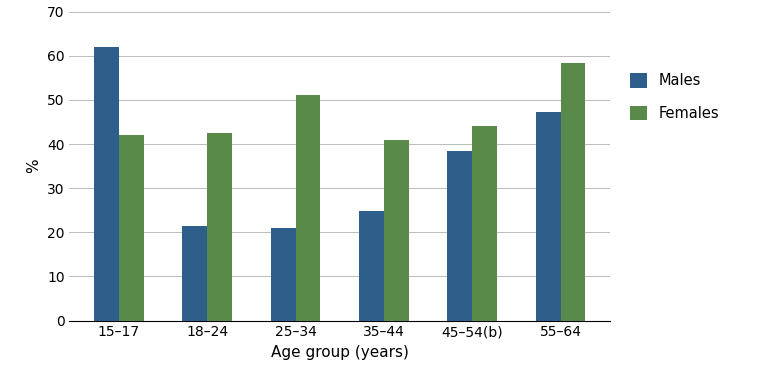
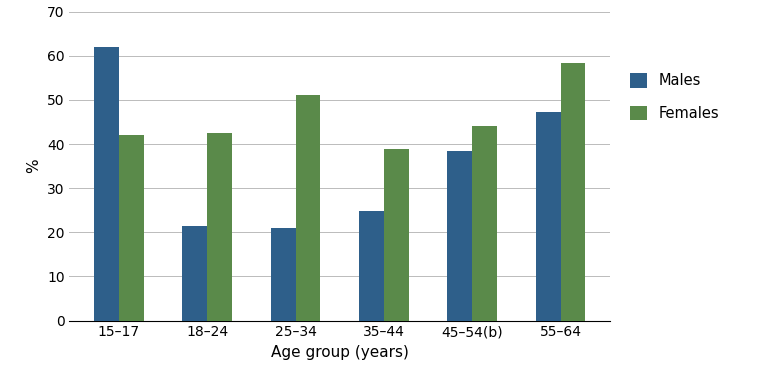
Females/35–44: 41.0 -> 38.8
